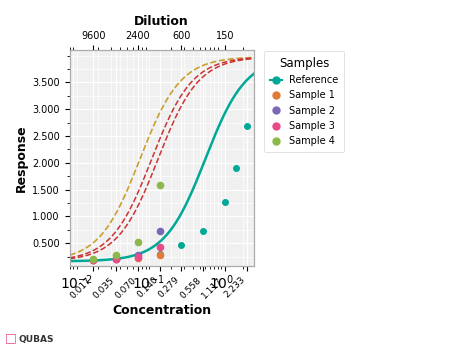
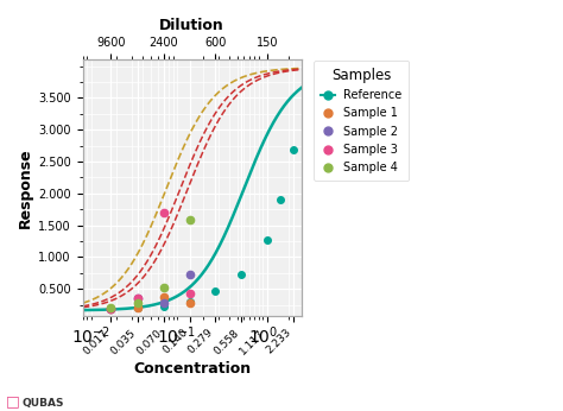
Sample 2/0.035: 0.21 -> 0.36
Sample 3/0.035: 0.20 -> 0.36
Sample 1/0.070: 0.22 -> 0.38
Sample 3/0.070: 0.25 -> 1.70
